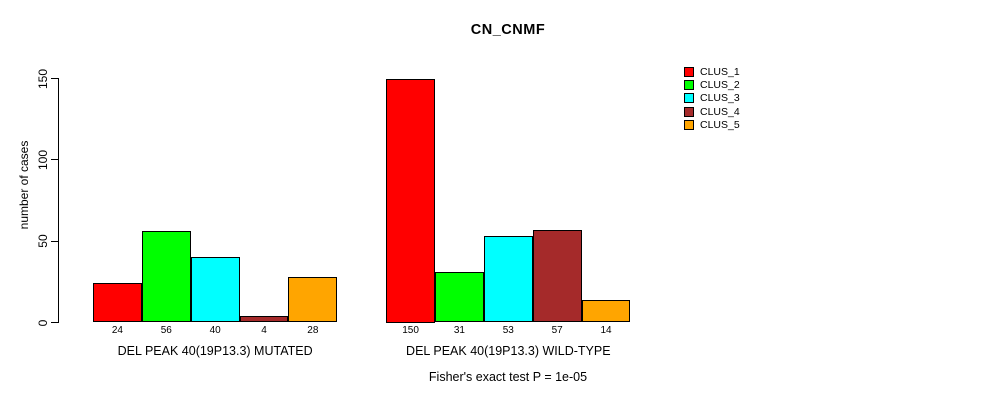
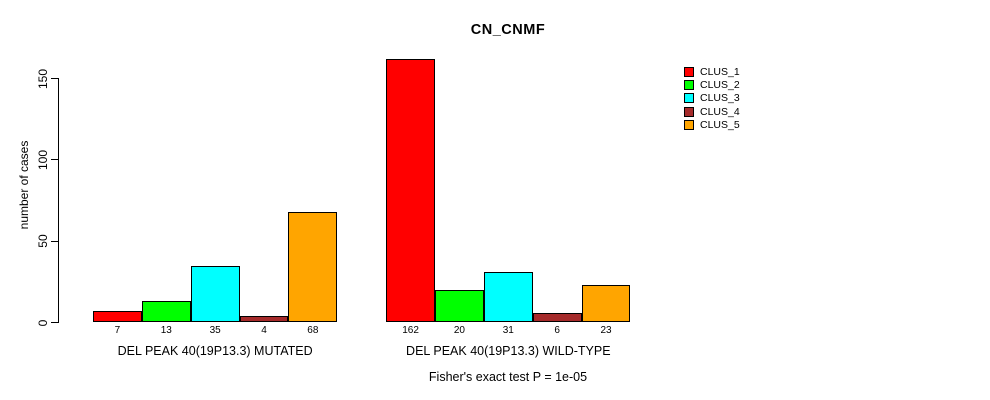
CLUS_1/DEL PEAK 40(19P13.3) MUTATED: 24 -> 7
CLUS_2/DEL PEAK 40(19P13.3) MUTATED: 56 -> 13
CLUS_3/DEL PEAK 40(19P13.3) MUTATED: 40 -> 35
CLUS_5/DEL PEAK 40(19P13.3) MUTATED: 28 -> 68
CLUS_1/DEL PEAK 40(19P13.3) WILD-TYPE: 150 -> 162
CLUS_2/DEL PEAK 40(19P13.3) WILD-TYPE: 31 -> 20
CLUS_3/DEL PEAK 40(19P13.3) WILD-TYPE: 53 -> 31
CLUS_4/DEL PEAK 40(19P13.3) WILD-TYPE: 57 -> 6
CLUS_5/DEL PEAK 40(19P13.3) WILD-TYPE: 14 -> 23
